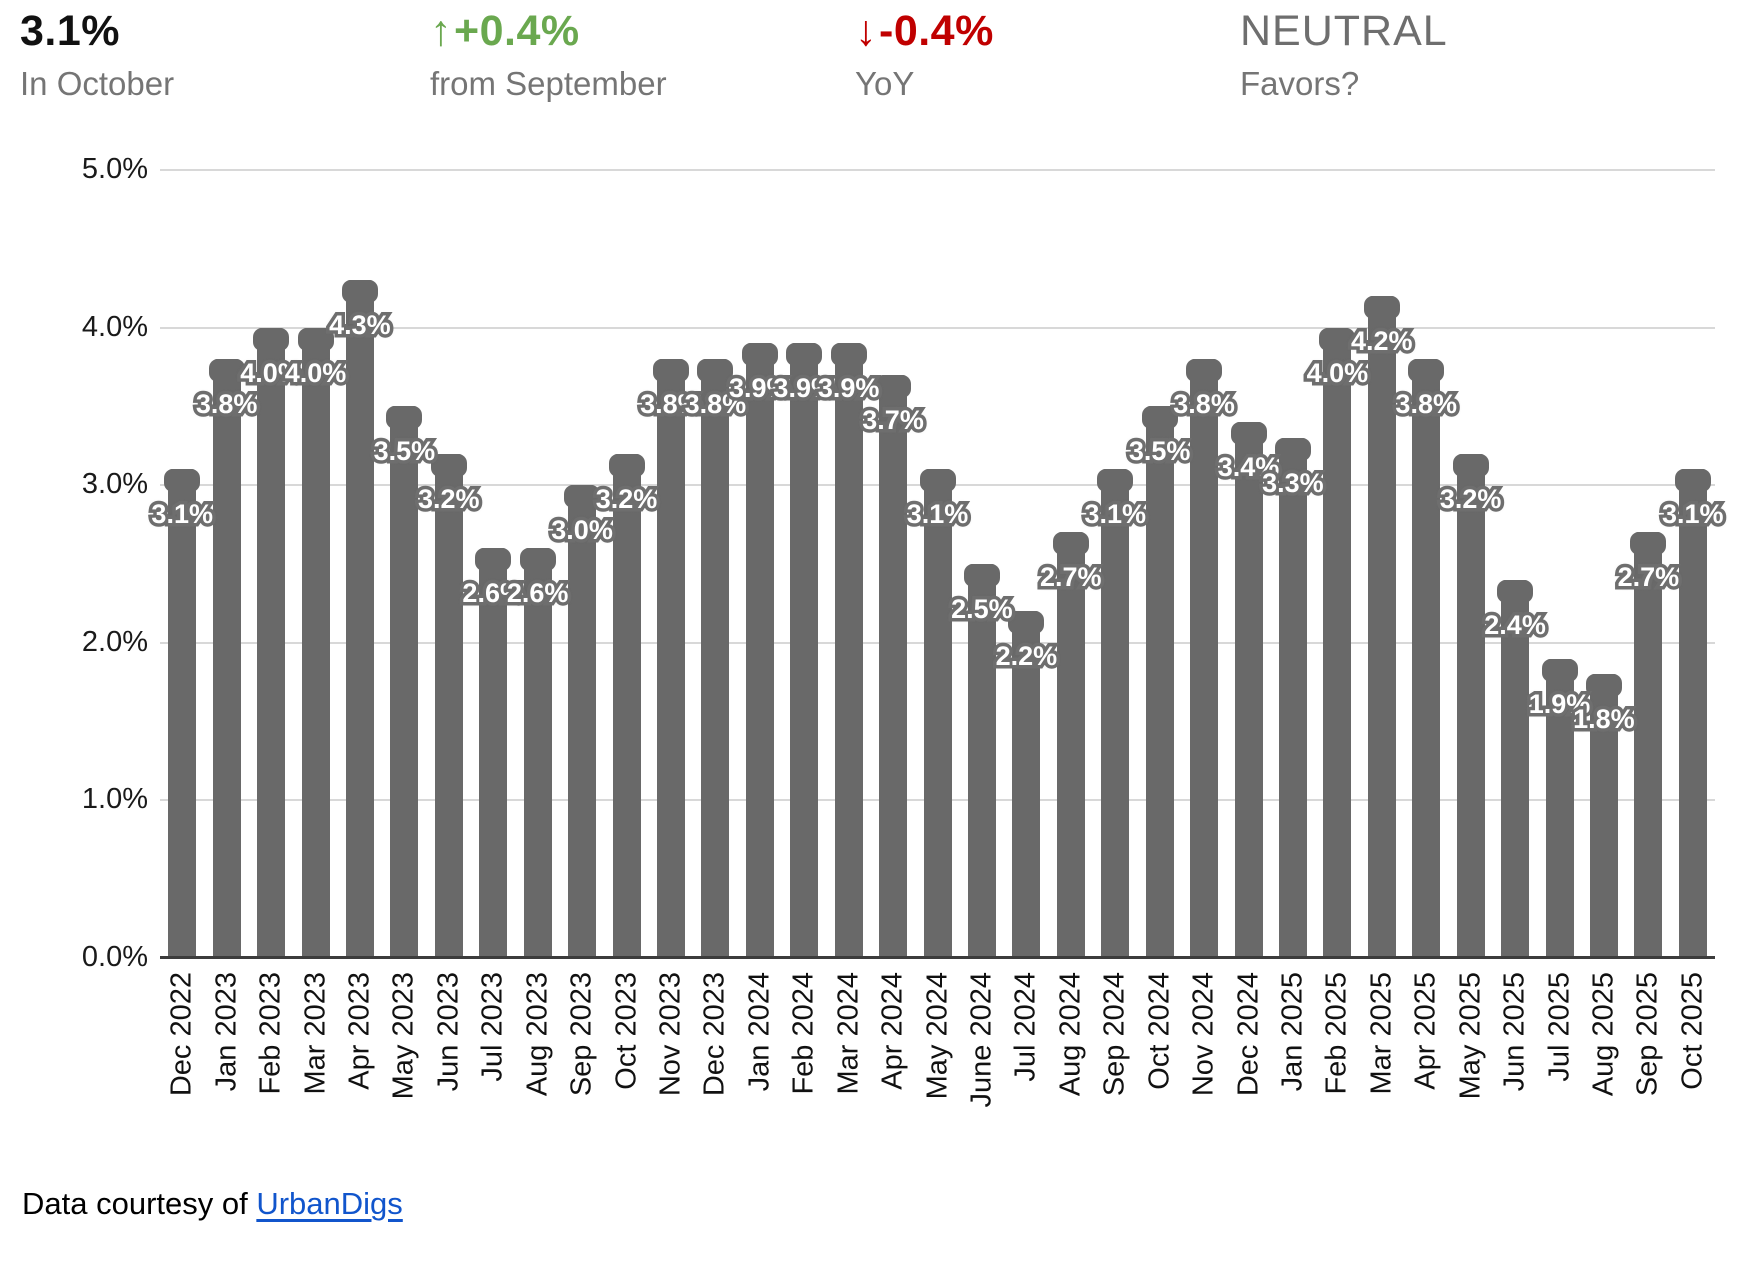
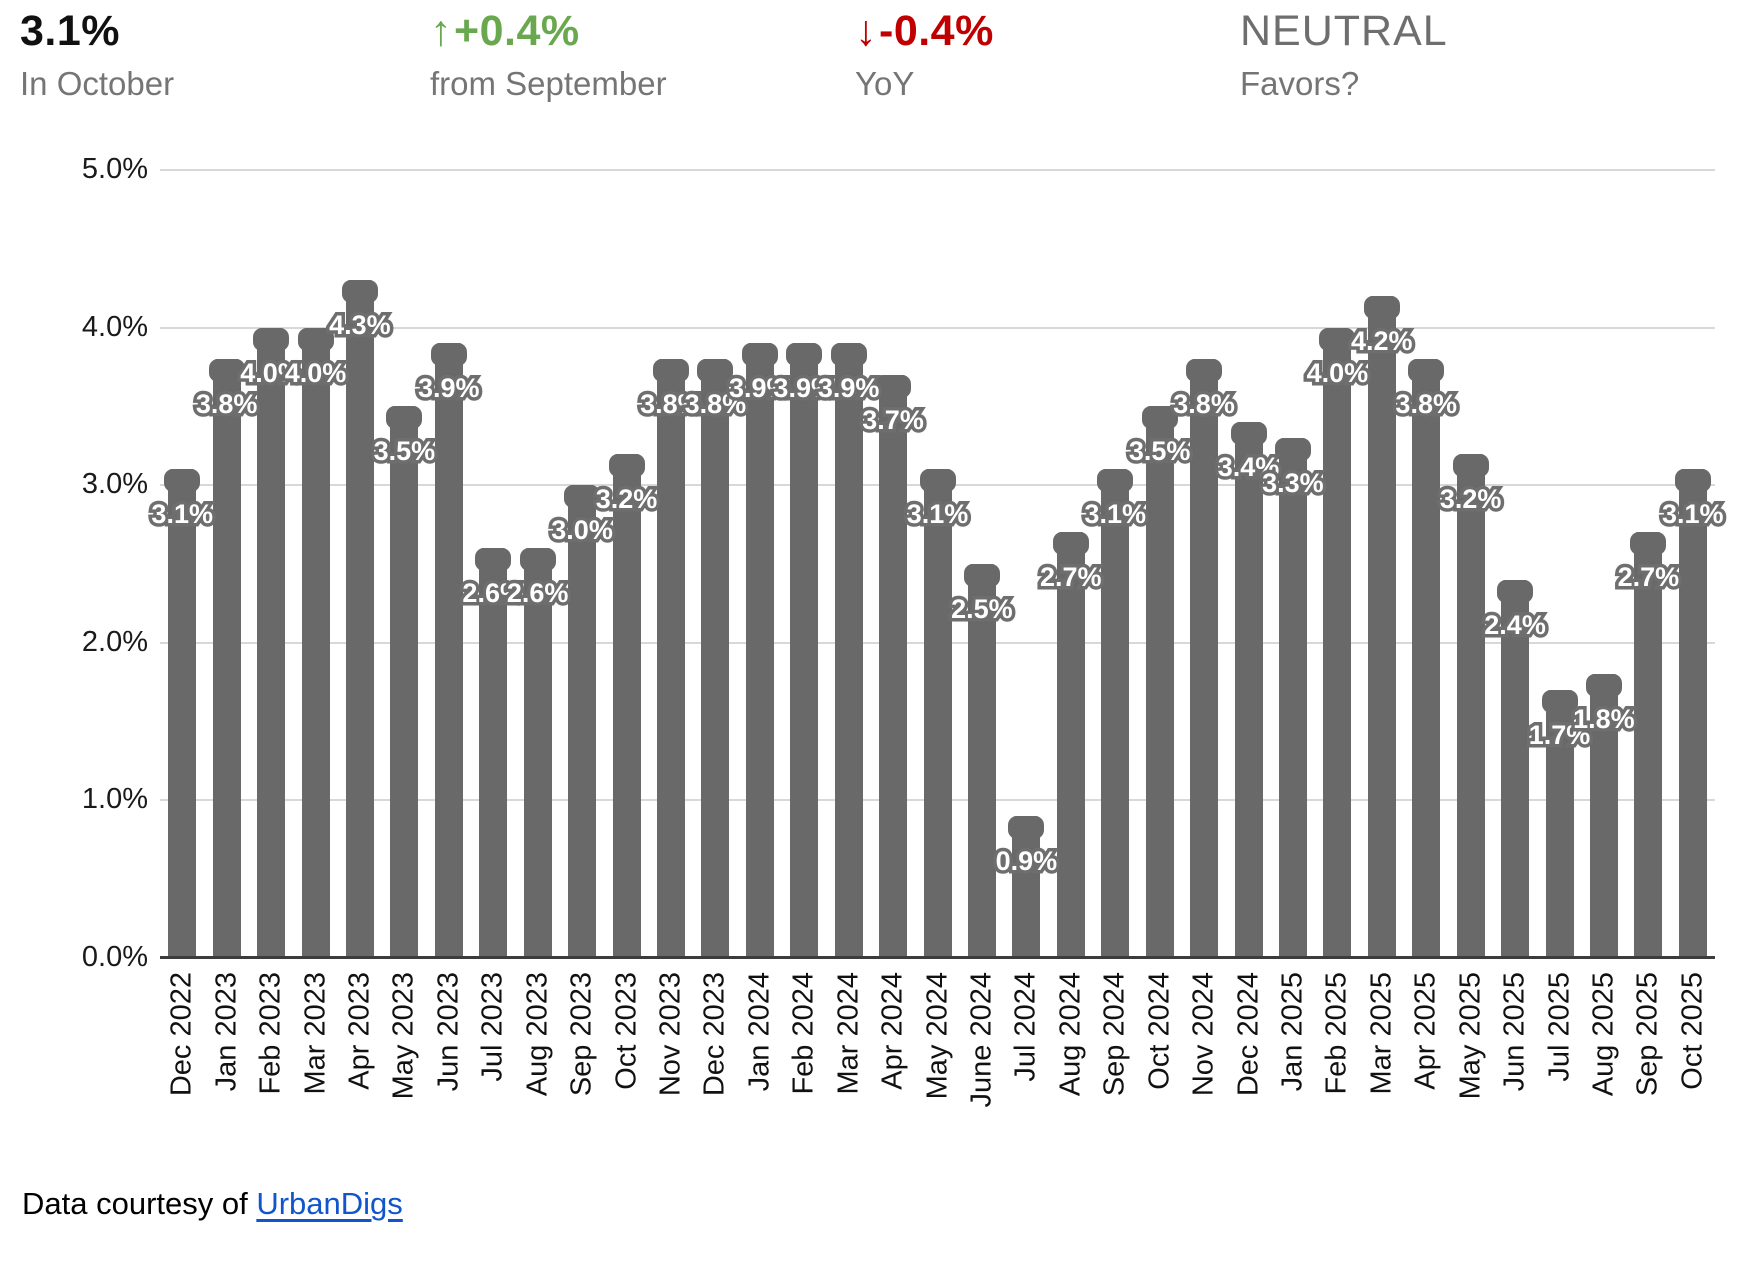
Jun 2023: 3.2% -> 3.9%
Jul 2024: 2.2% -> 0.9%
Jul 2025: 1.9% -> 1.7%
